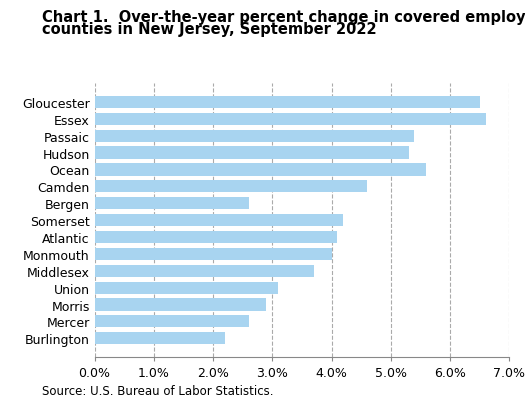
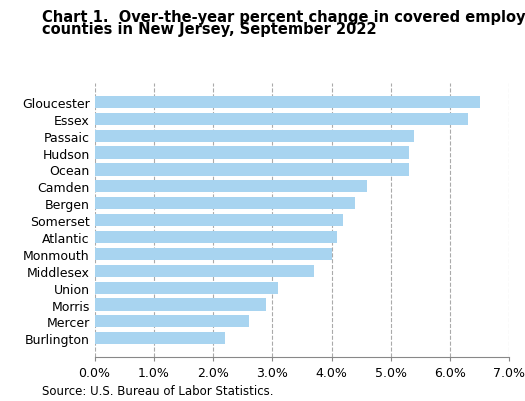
Essex: 6.6% -> 6.3%
Ocean: 5.6% -> 5.3%
Bergen: 2.6% -> 4.4%
